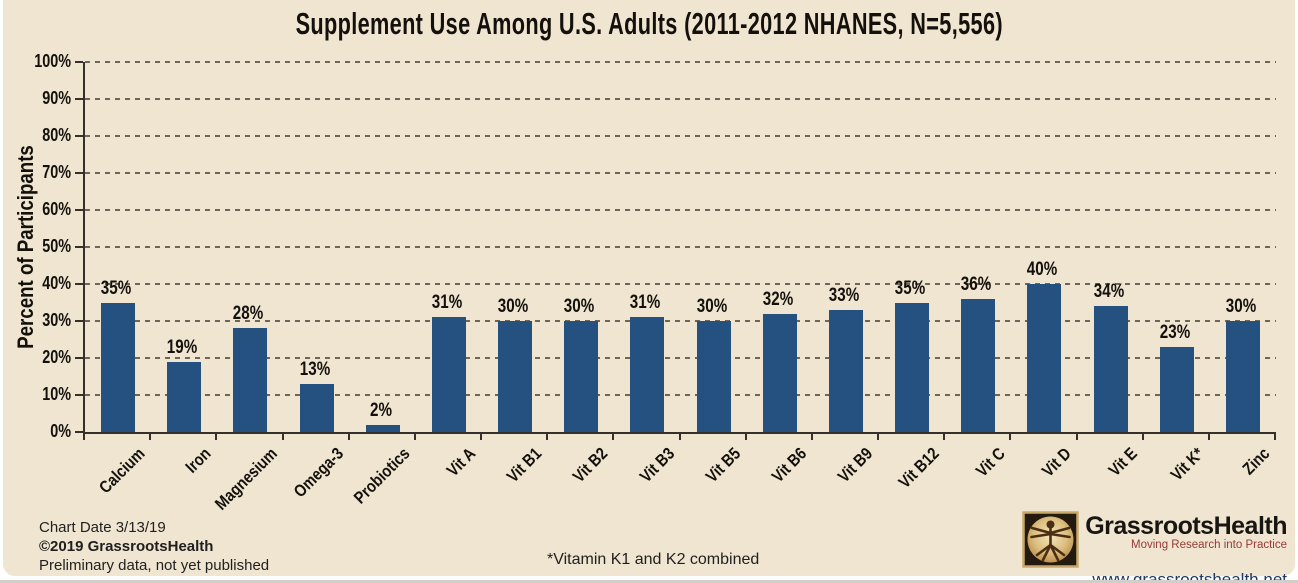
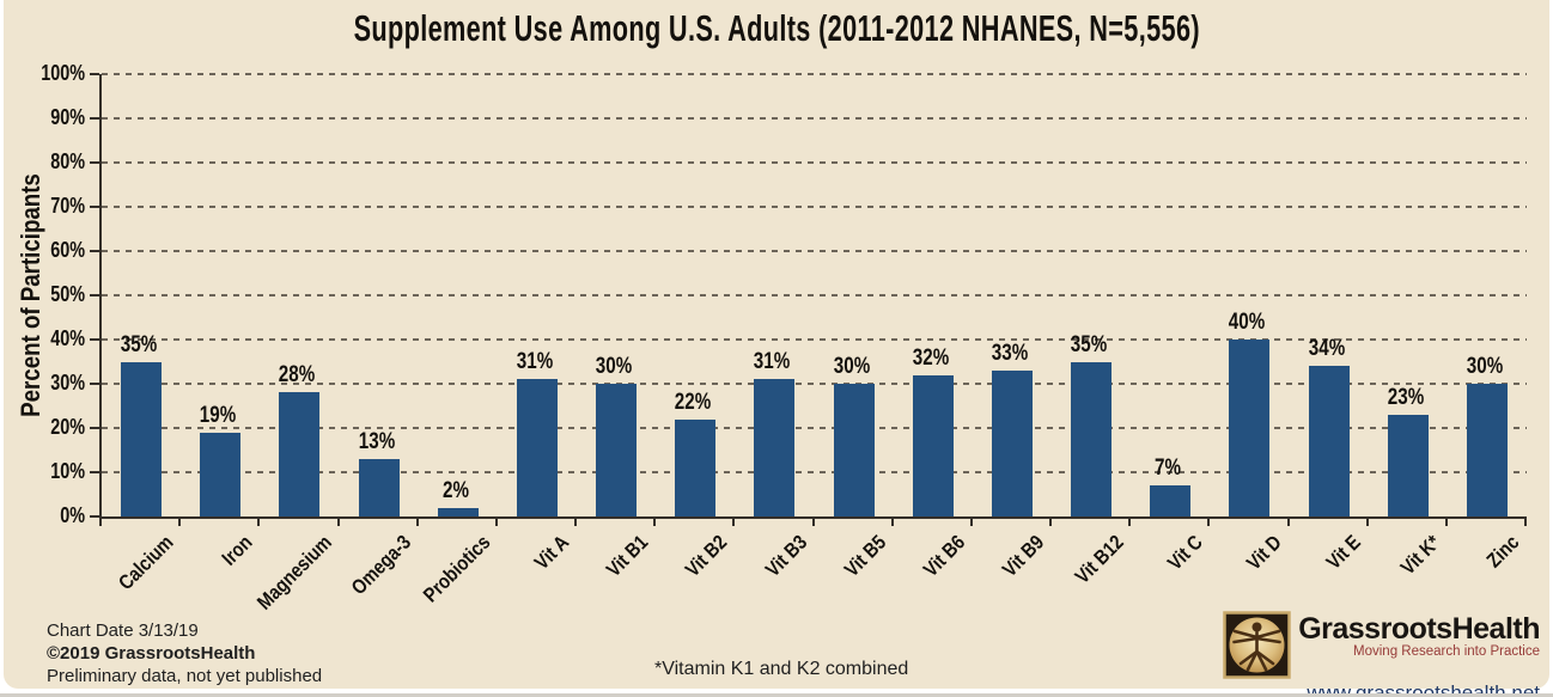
Vit B2: 30% -> 22%
Vit C: 36% -> 7%
